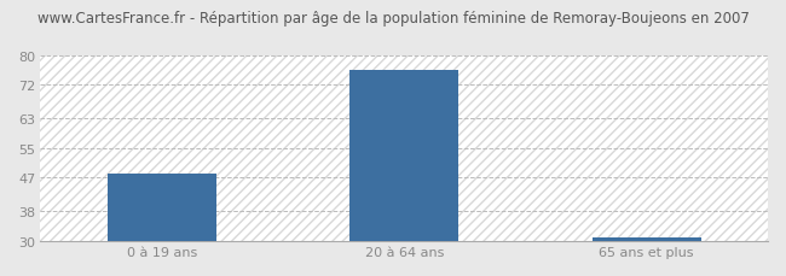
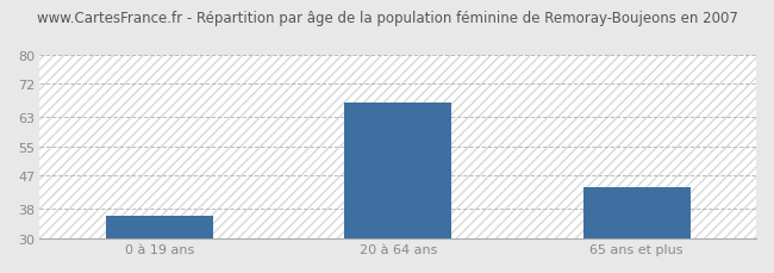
0 à 19 ans: 48 -> 36
20 à 64 ans: 76 -> 67
65 ans et plus: 31 -> 44
